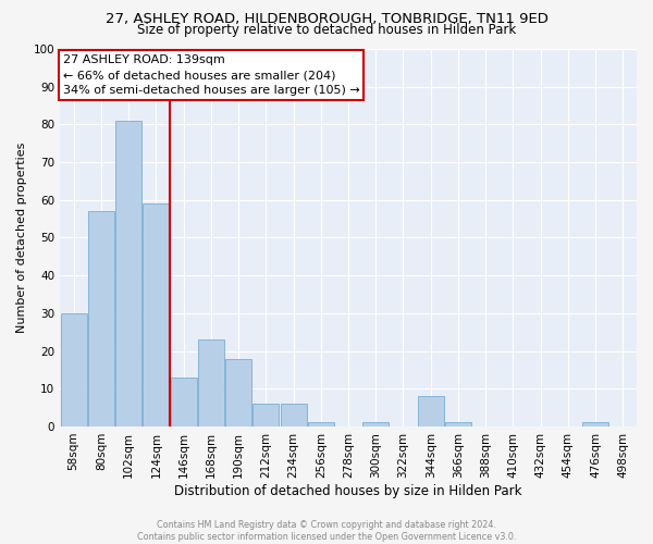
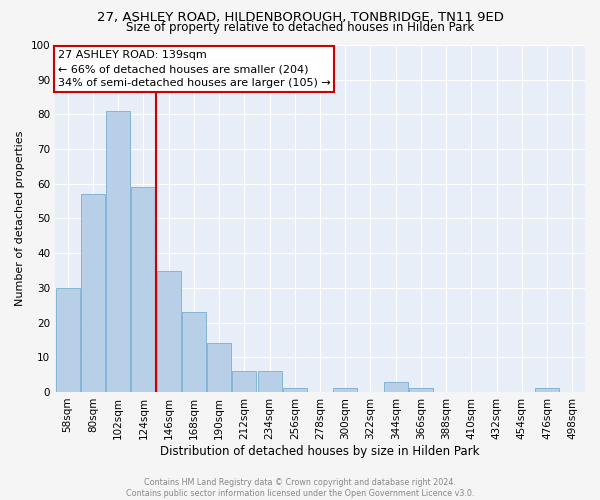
146sqm: 13 -> 35
190sqm: 18 -> 14
344sqm: 8 -> 3
